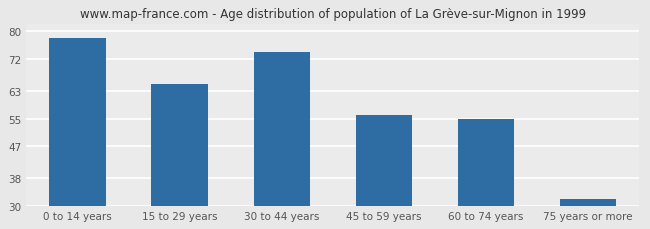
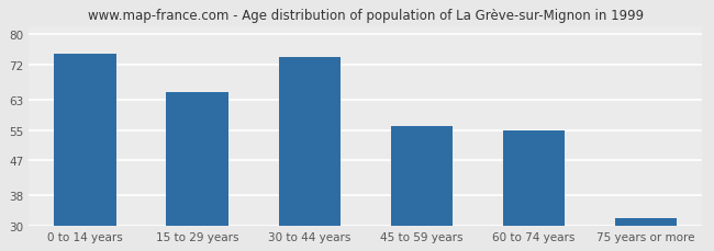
0 to 14 years: 78 -> 75
